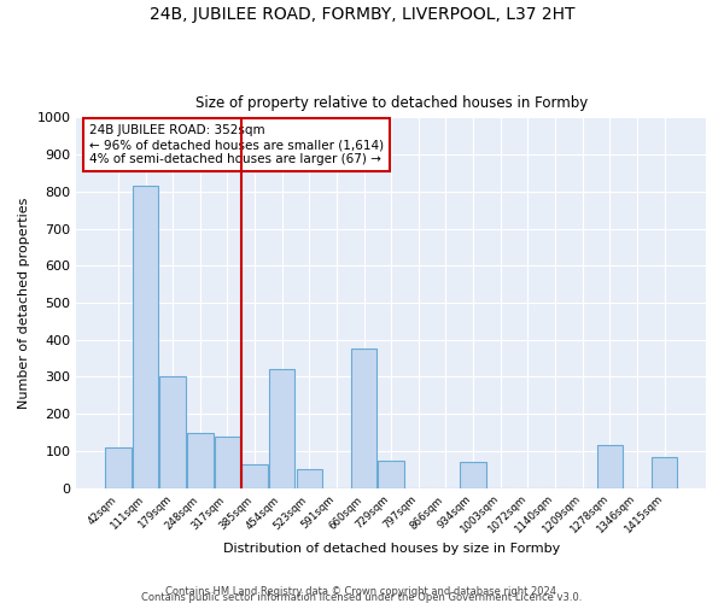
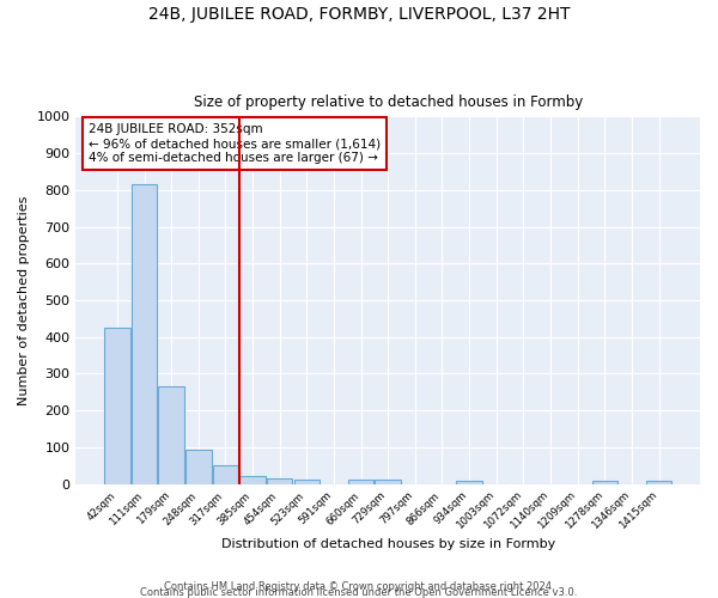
42sqm: 110 -> 425
179sqm: 300 -> 265
248sqm: 150 -> 93
317sqm: 140 -> 50
385sqm: 65 -> 23
454sqm: 320 -> 16
523sqm: 50 -> 11
660sqm: 375 -> 12
729sqm: 75 -> 11
934sqm: 70 -> 10
1278sqm: 115 -> 10
1415sqm: 85 -> 10
